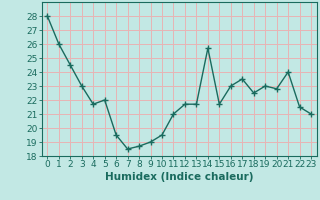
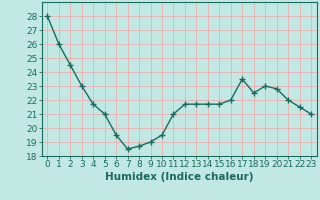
5: 22.0 -> 21.0
14: 25.7 -> 21.7
16: 23.0 -> 22.0
21: 24.0 -> 22.0
